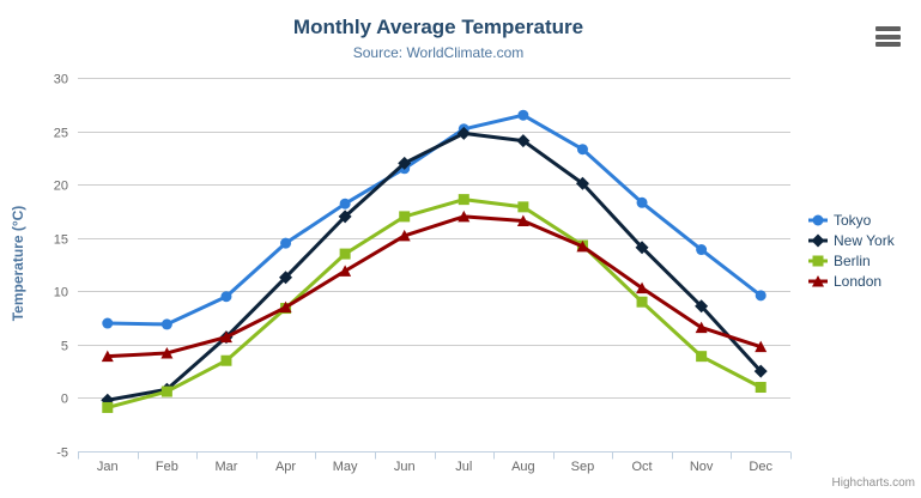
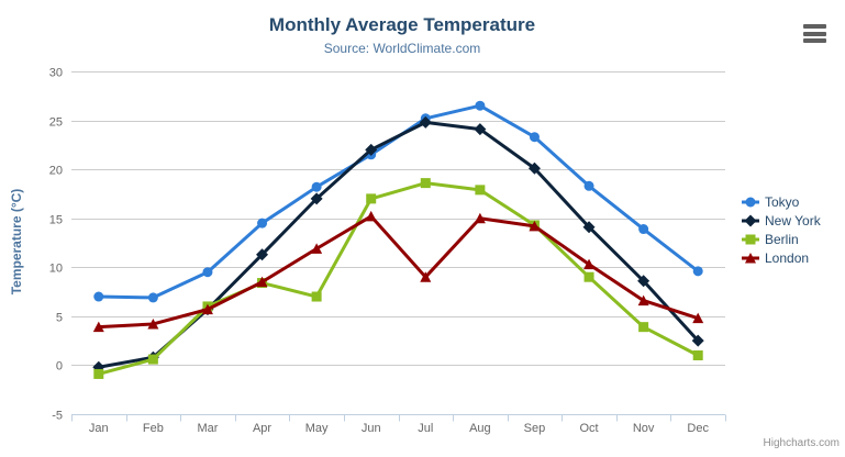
Berlin/Mar: 4 -> 6
Berlin/May: 14 -> 7
London/Jul: 17 -> 9
London/Aug: 17 -> 15
